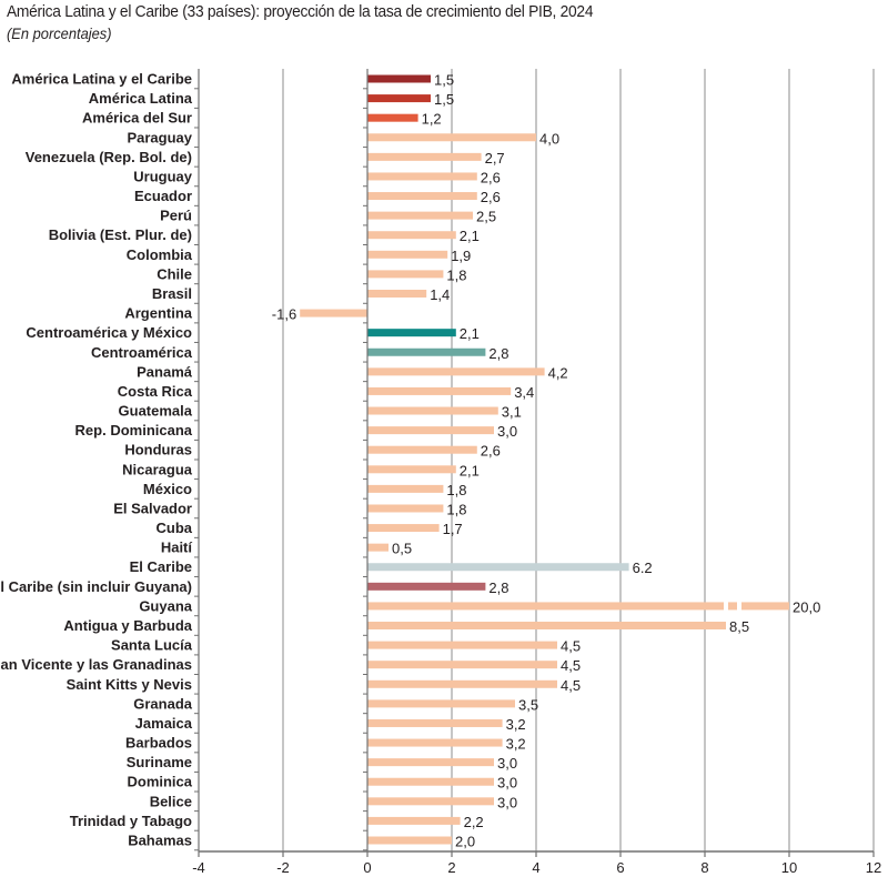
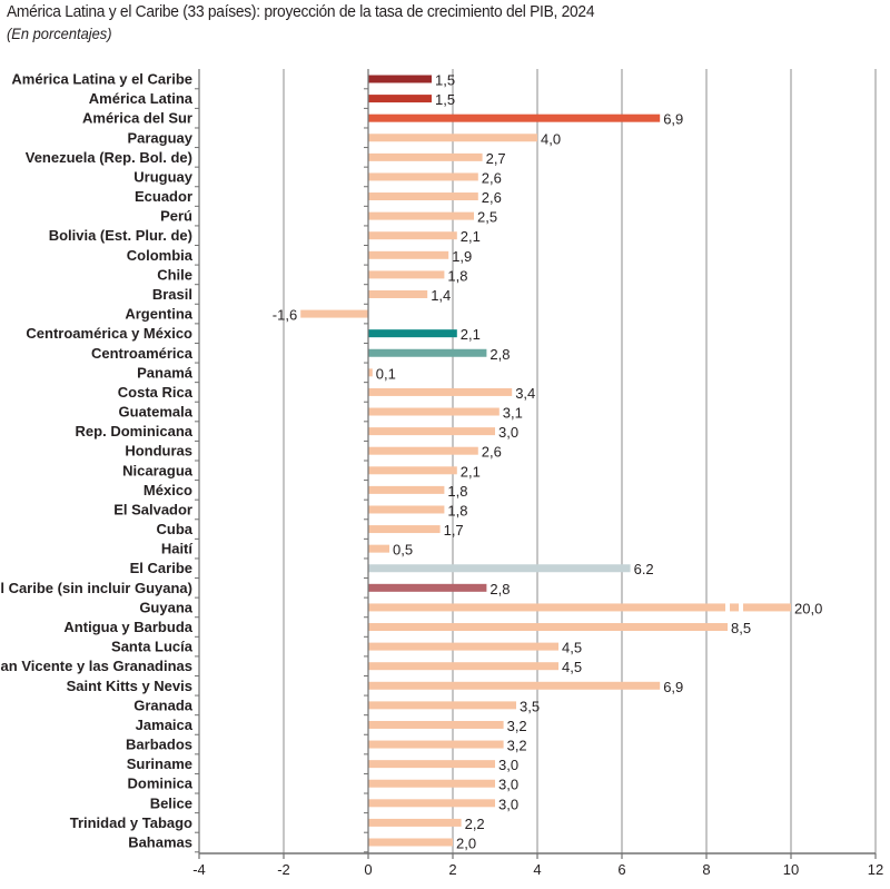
América del Sur: 1,2 -> 6,9
Panamá: 4,2 -> 0,1
Saint Kitts y Nevis: 4,5 -> 6,9
